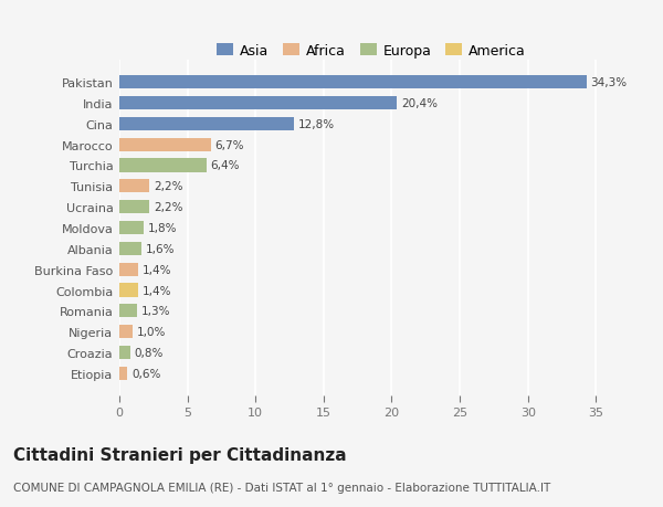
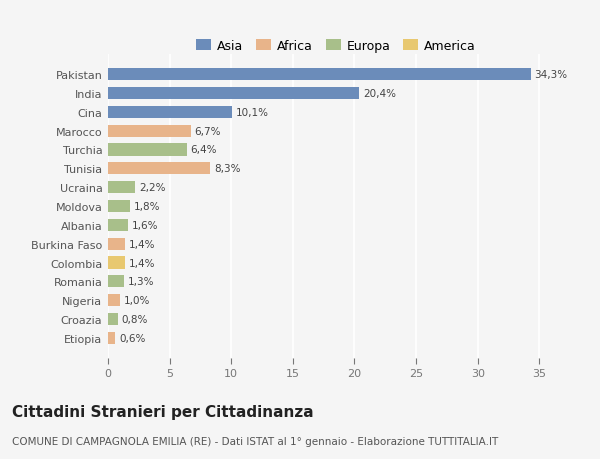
Cina: 12,8% -> 10,1%
Tunisia: 2,2% -> 8,3%
